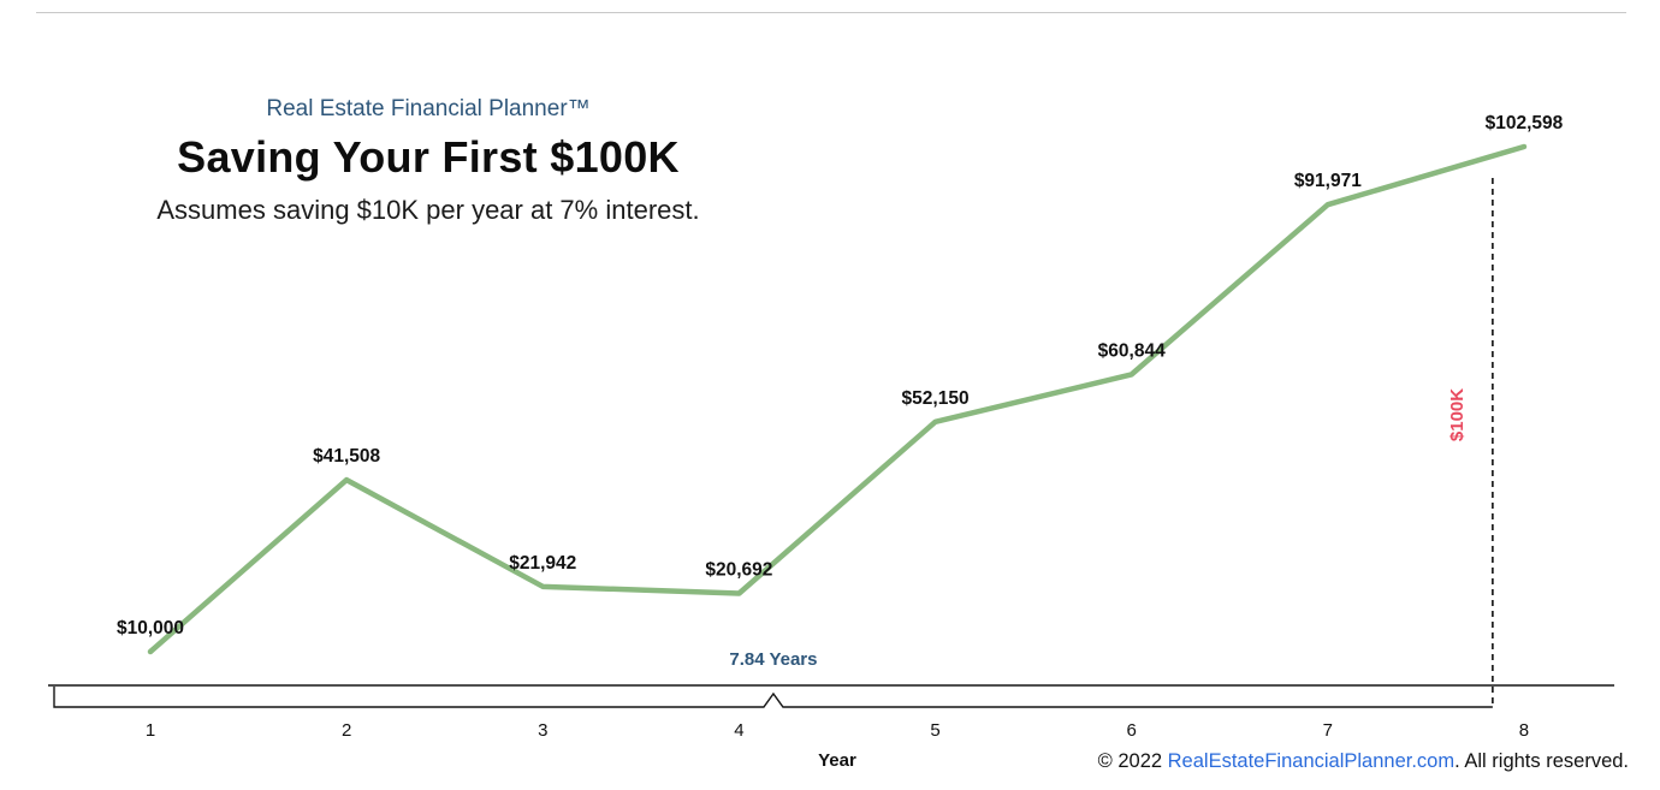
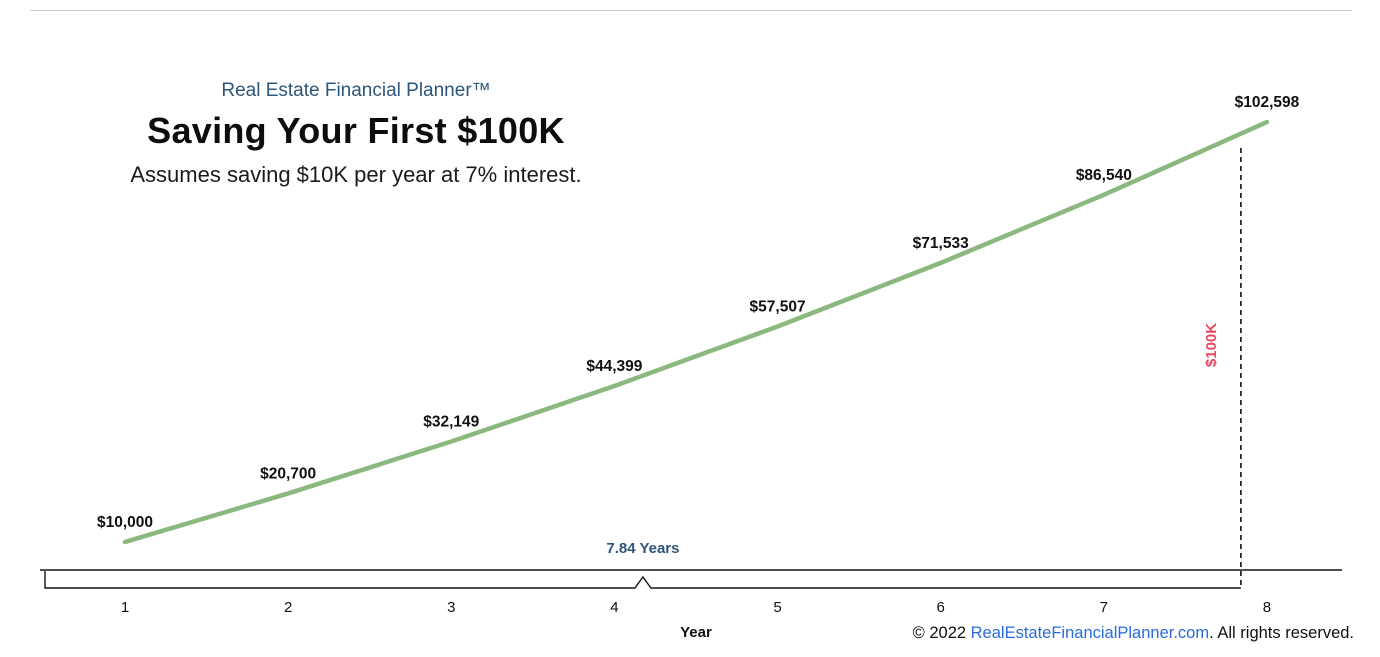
2: $41,508 -> $20,700
3: $21,942 -> $32,149
4: $20,692 -> $44,399
5: $52,150 -> $57,507
6: $60,844 -> $71,533
7: $91,971 -> $86,540
